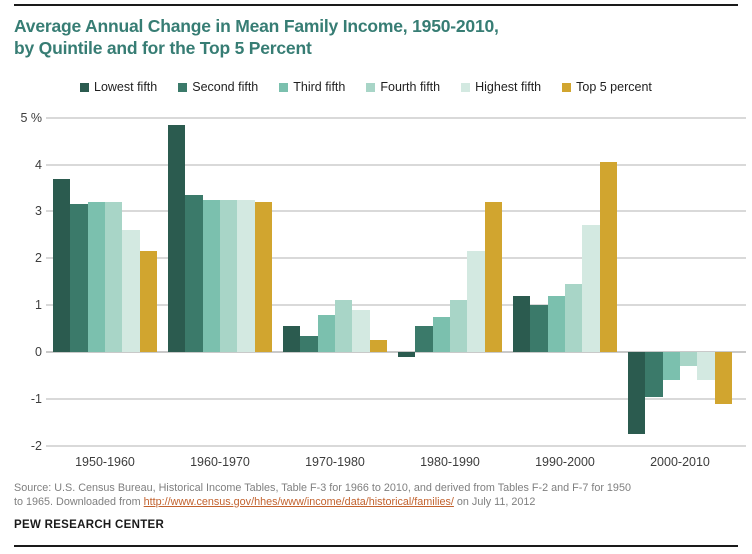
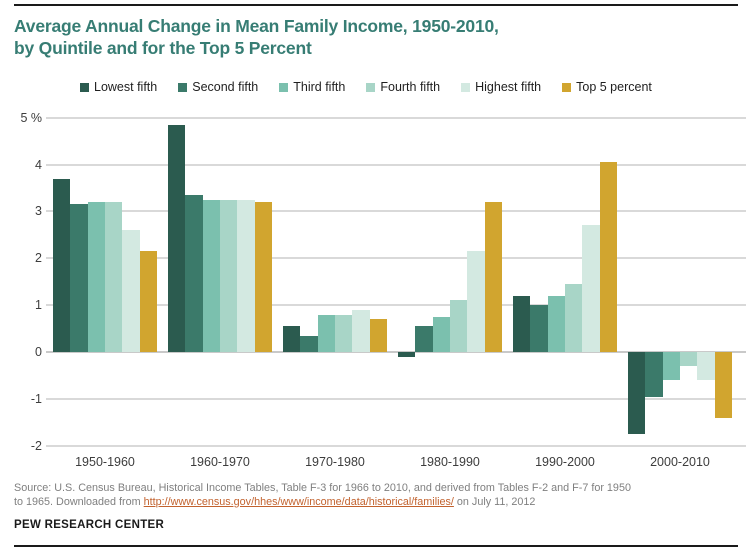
Fourth fifth/1970-1980: 1.1% -> 0.8%
Top 5 percent/1970-1980: 0.2% -> 0.7%
Top 5 percent/2000-2010: -1.1% -> -1.4%
